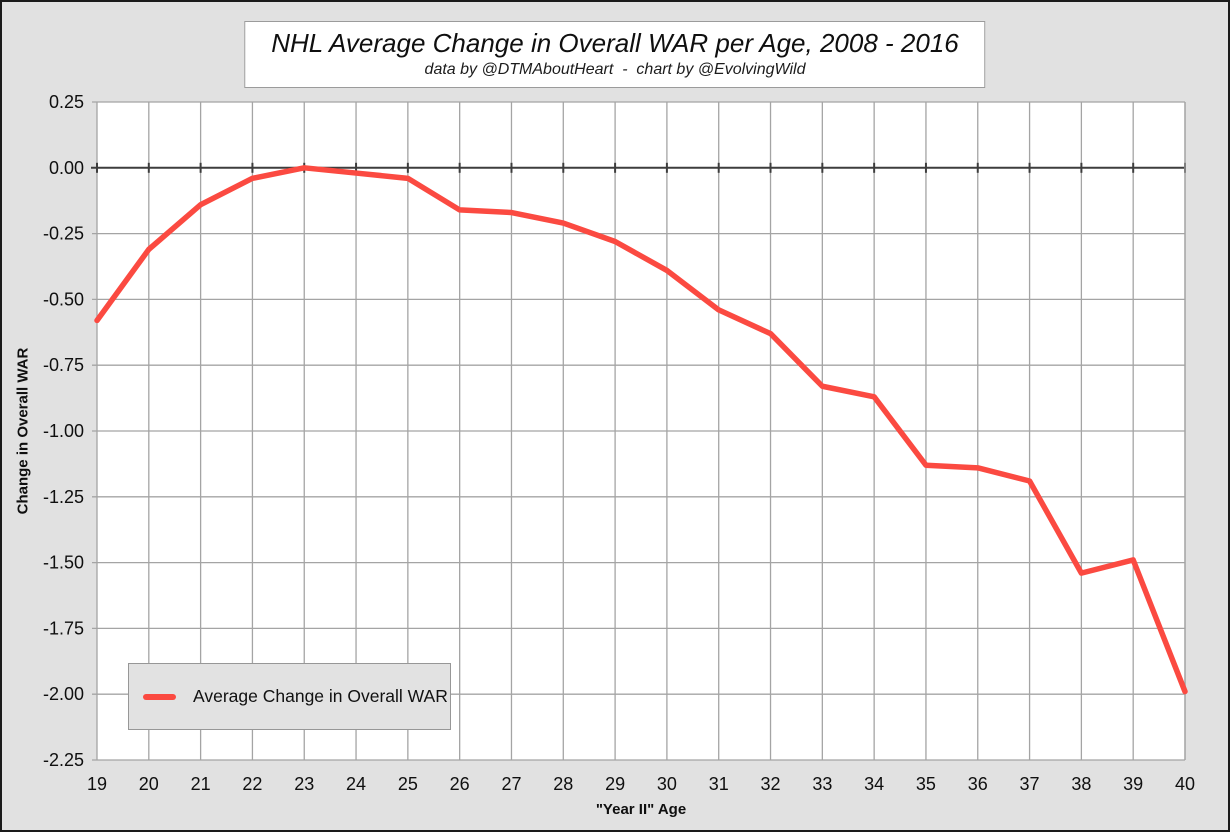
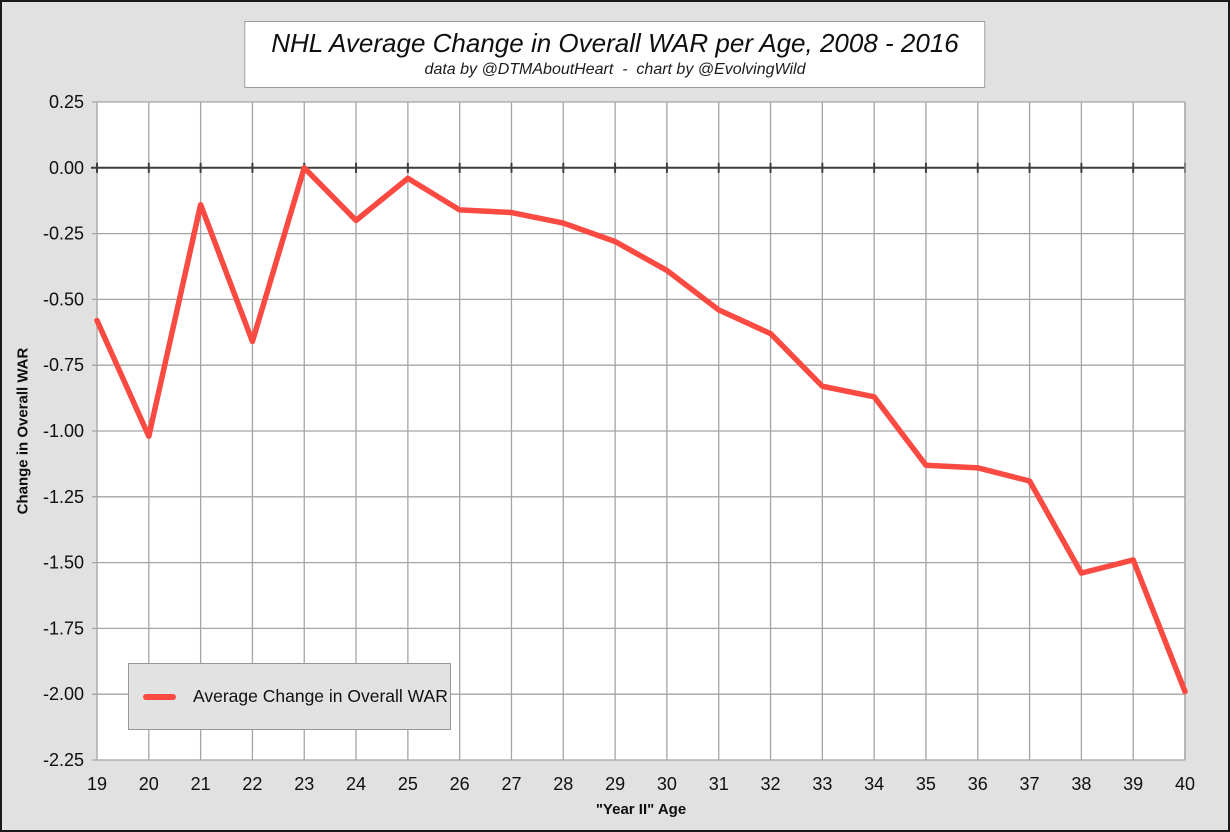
20: -0.31 -> -1.02
22: -0.04 -> -0.66
24: -0.02 -> -0.20
